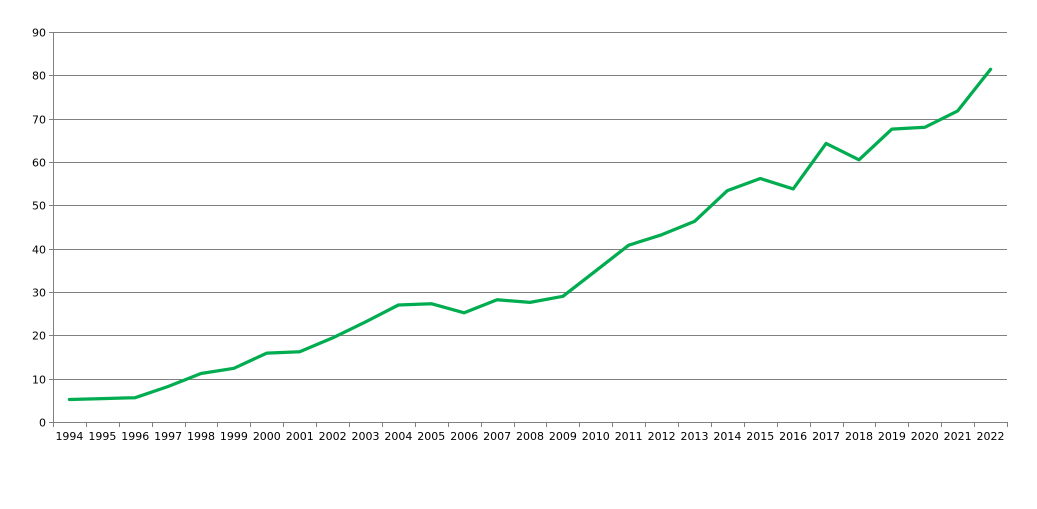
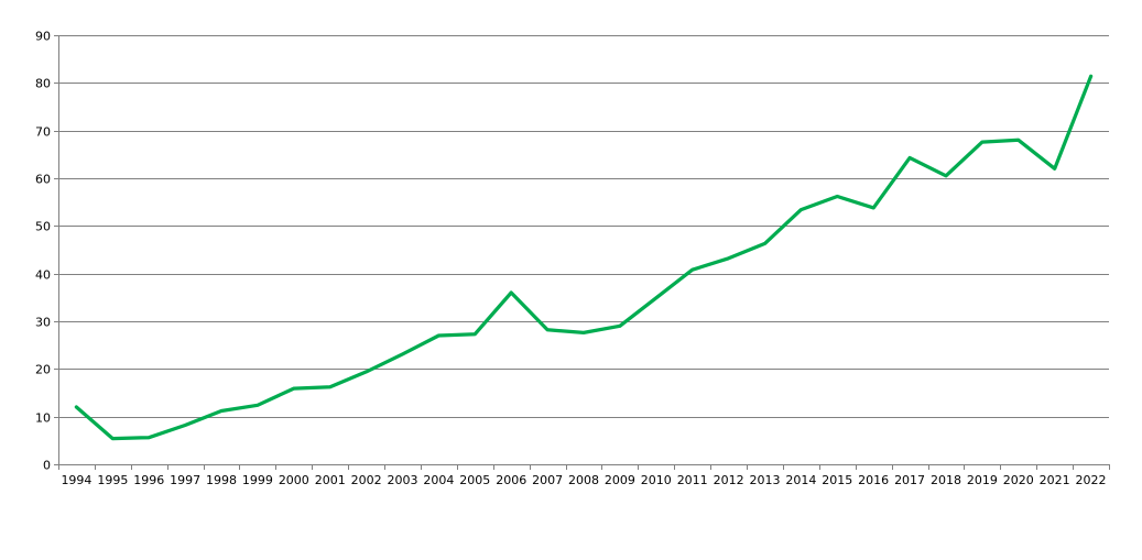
1994: 5 -> 12
2006: 25 -> 36
2021: 72 -> 62
